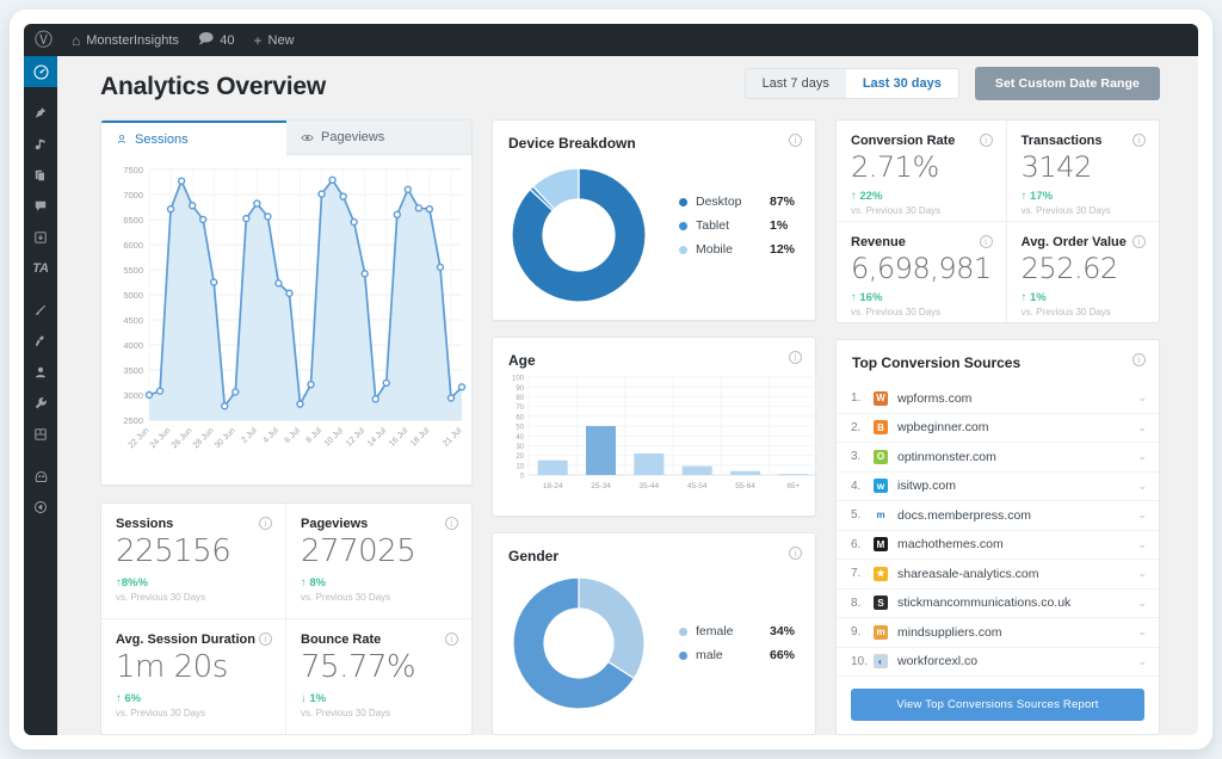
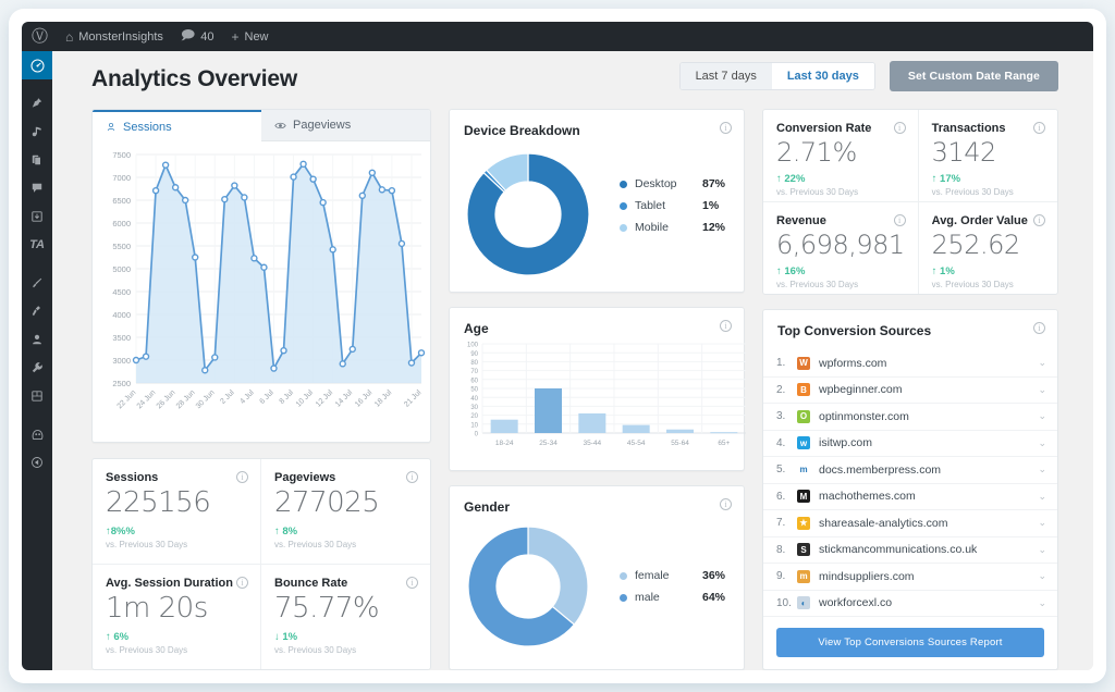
Gender/female: 34% -> 36%
Gender/male: 66% -> 64%
